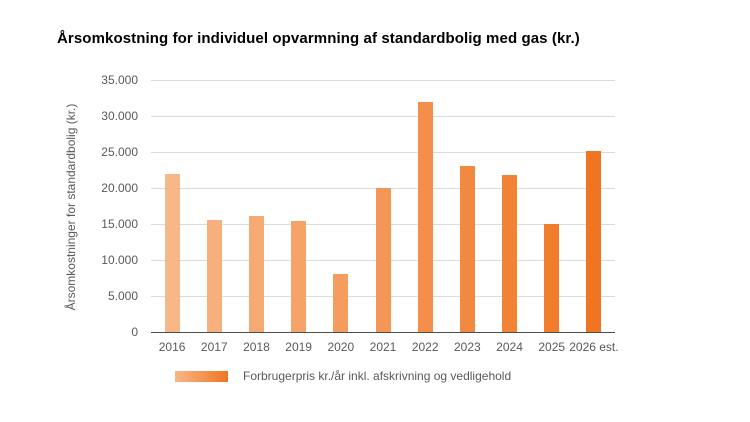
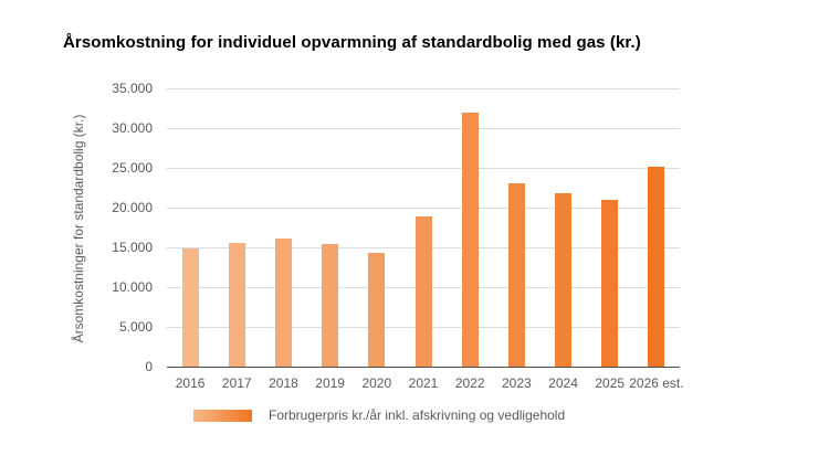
2016: 22000 -> 15000
2020: 8000 -> 14000
2021: 20000 -> 19000
2025: 15000 -> 21000
